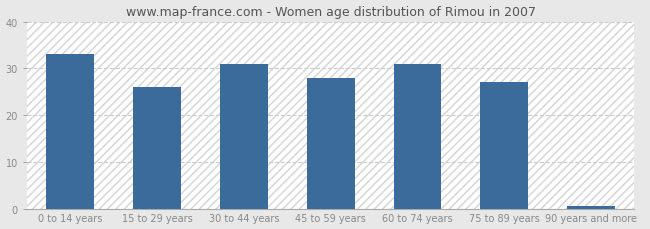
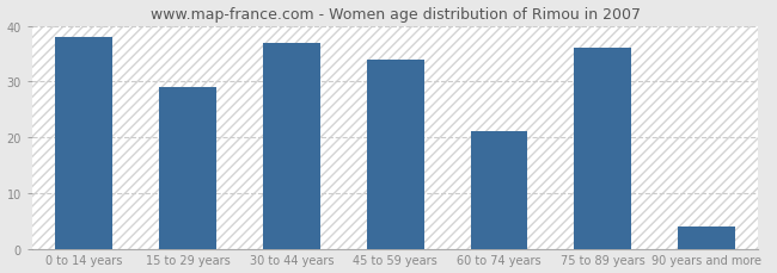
0 to 14 years: 33.0 -> 38.0
15 to 29 years: 26.0 -> 29.0
30 to 44 years: 31.0 -> 37.0
45 to 59 years: 28.0 -> 34.0
60 to 74 years: 31.0 -> 21.0
75 to 89 years: 27.0 -> 36.0
90 years and more: 0.5 -> 4.0
